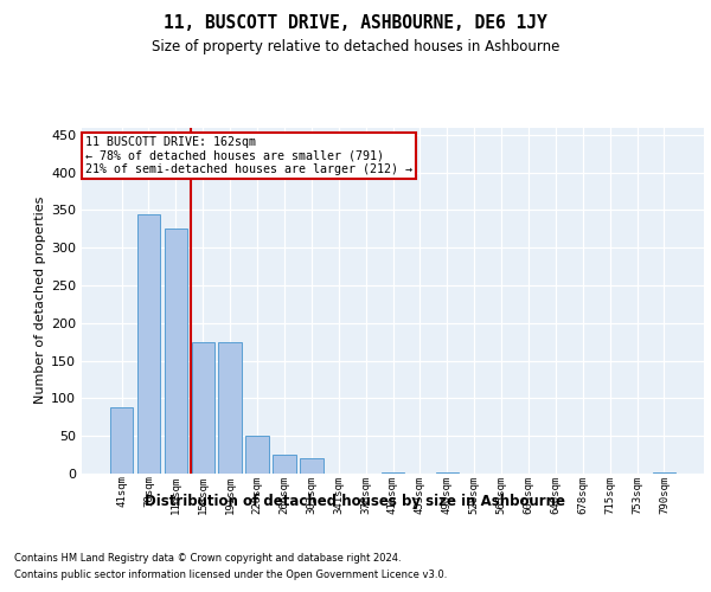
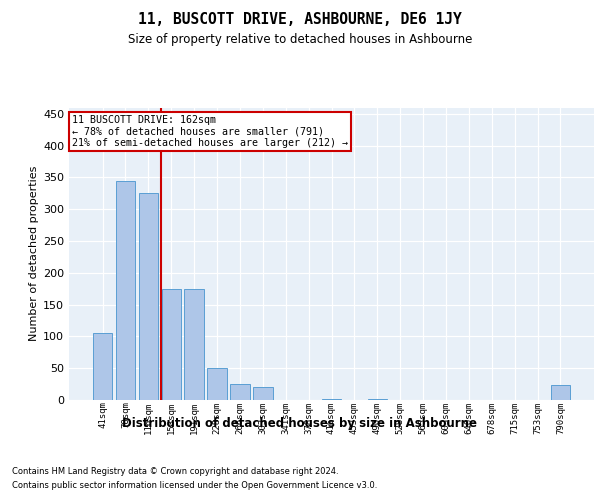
41sqm: 88 -> 106
790sqm: 2 -> 24
